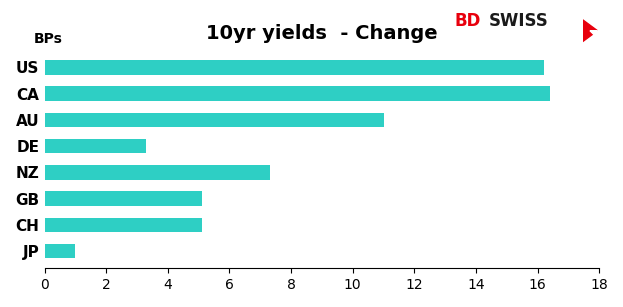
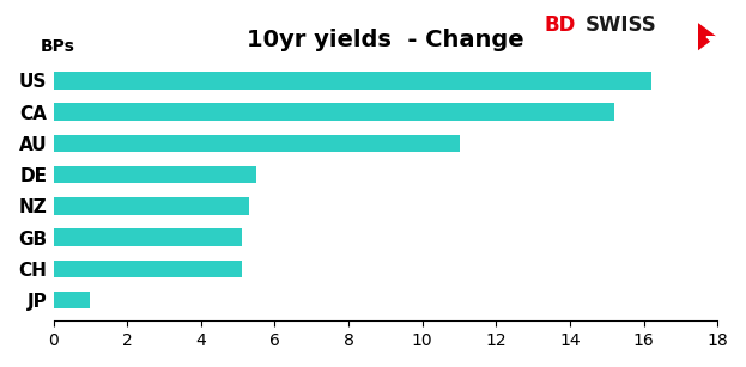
CA: 16.4 -> 15.2
DE: 3.3 -> 5.5
NZ: 7.3 -> 5.3
